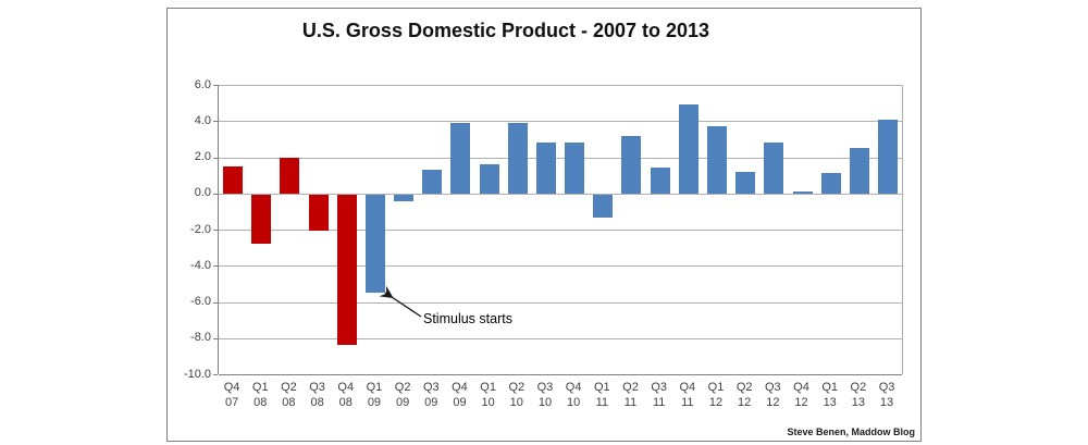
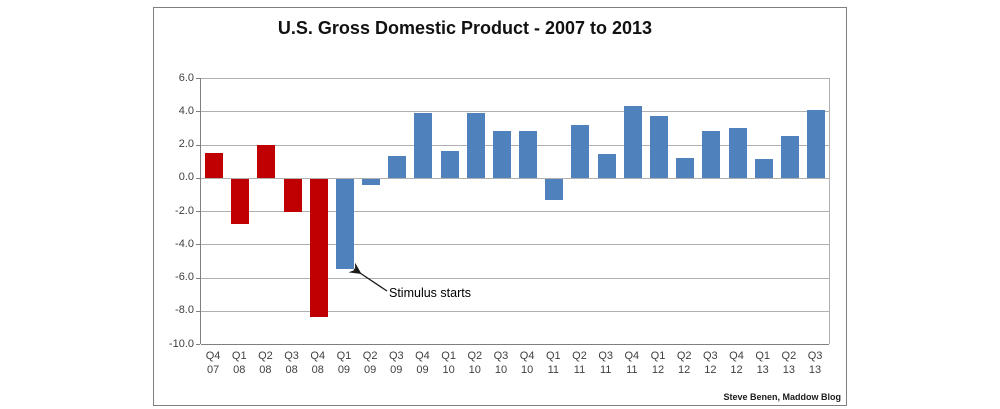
Q4 11: 4.9 -> 4.3
Q4 12: 0.1 -> 3.0
